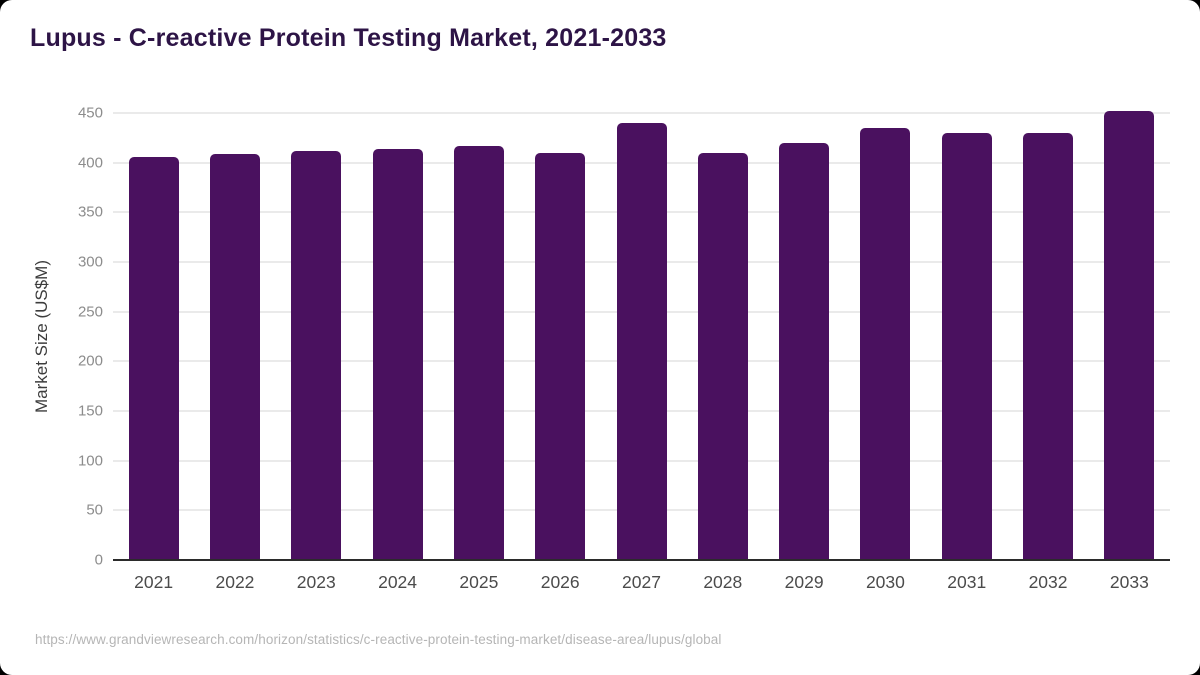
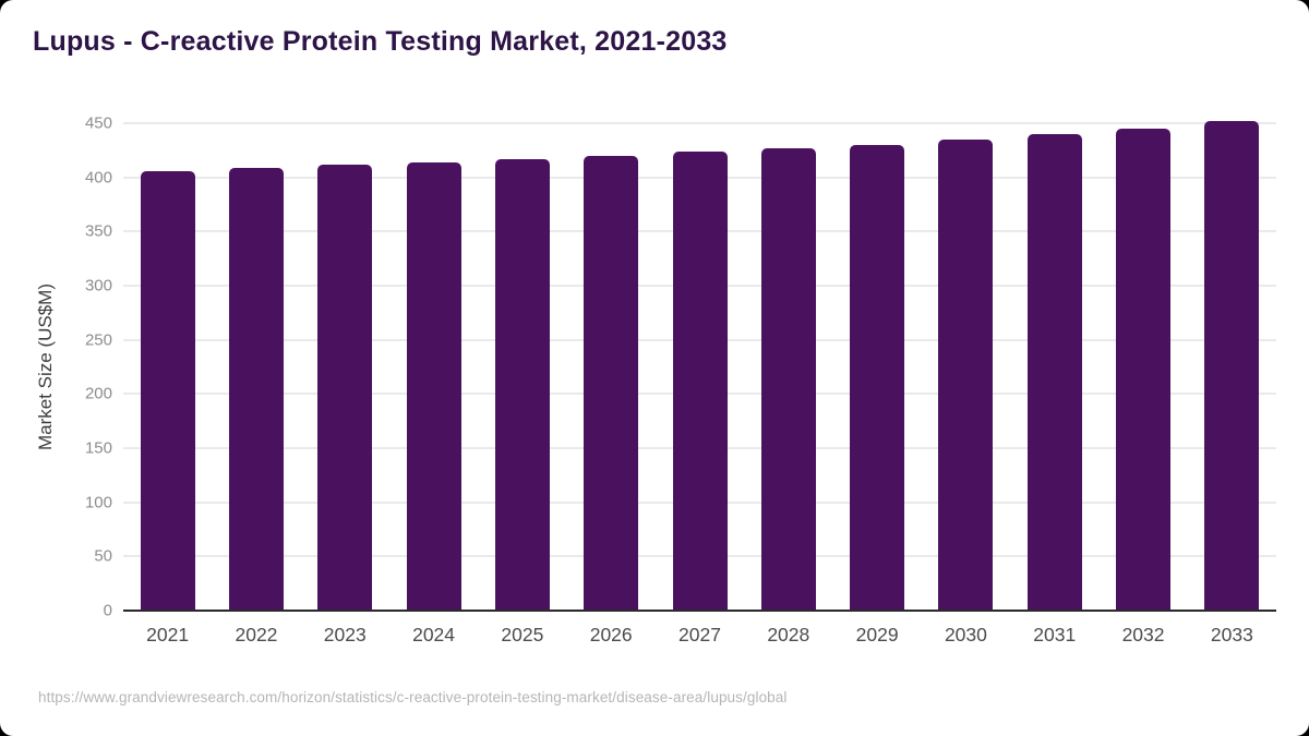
2026: 410 -> 420
2027: 440 -> 420
2028: 410 -> 430
2029: 420 -> 430
2031: 430 -> 440
2032: 430 -> 440
